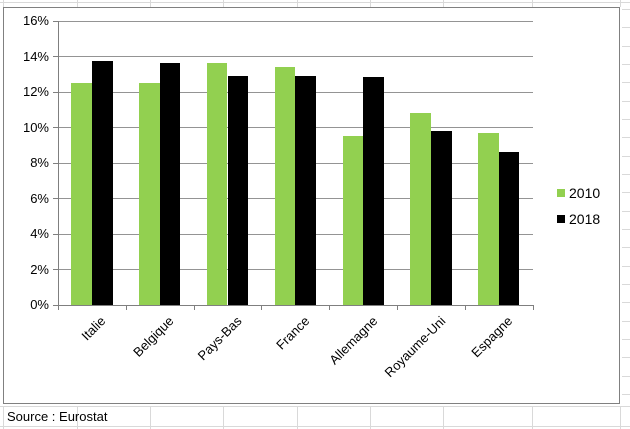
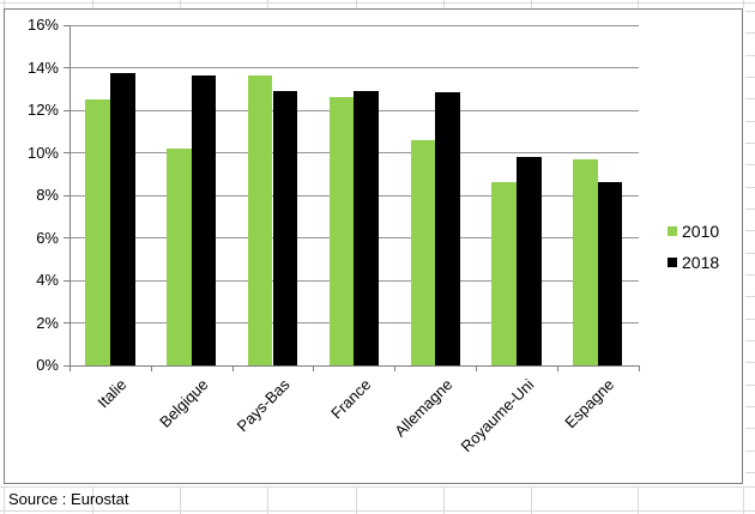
2010/Belgique: 12.5% -> 10.2%
2010/France: 13.4% -> 12.6%
2010/Allemagne: 9.5% -> 10.6%
2010/Royaume-Uni: 10.8% -> 8.6%
